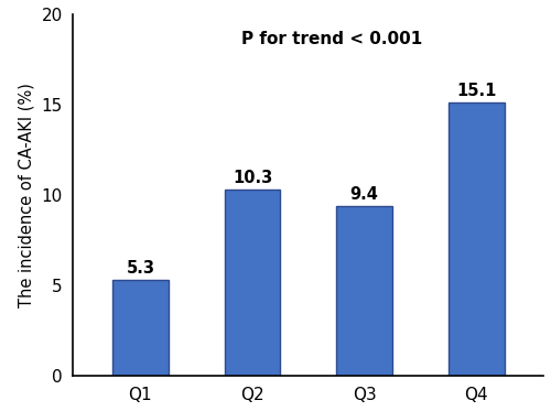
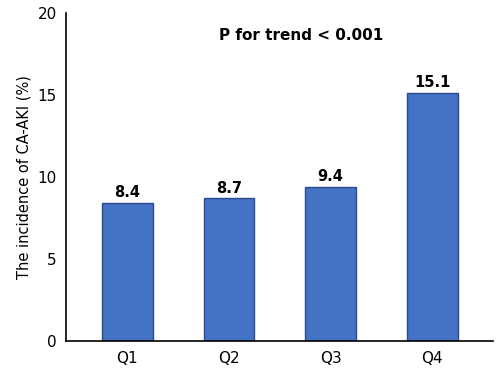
Q1: 5.3 -> 8.4
Q2: 10.3 -> 8.7
